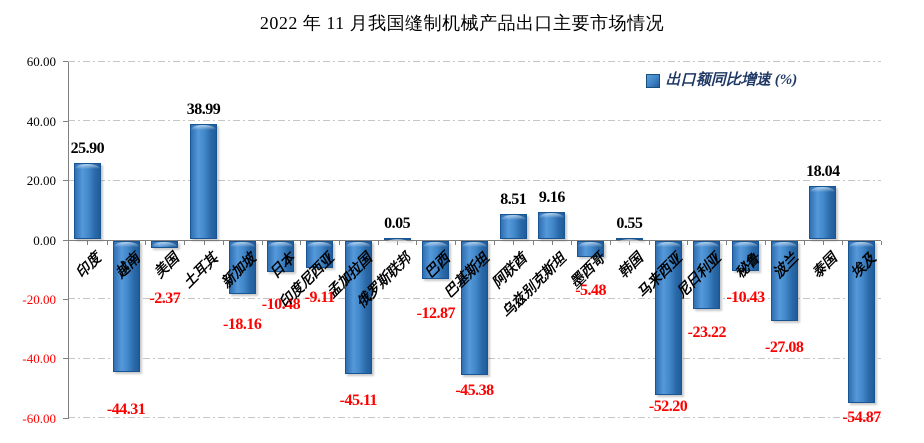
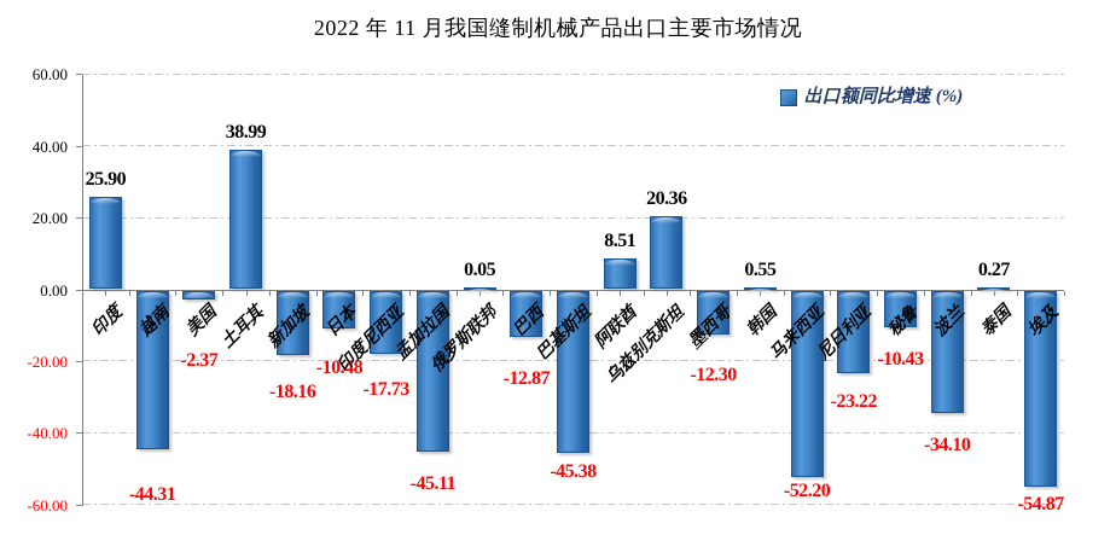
印度尼西亚: -9.11 -> -17.73
乌兹别克斯坦: 9.16 -> 20.36
墨西哥: -5.48 -> -12.30
波兰: -27.08 -> -34.10
泰国: 18.04 -> 0.27
